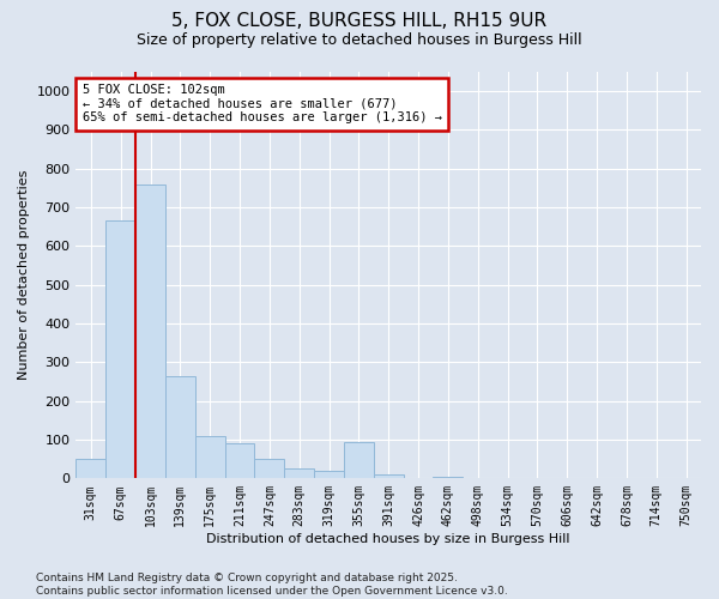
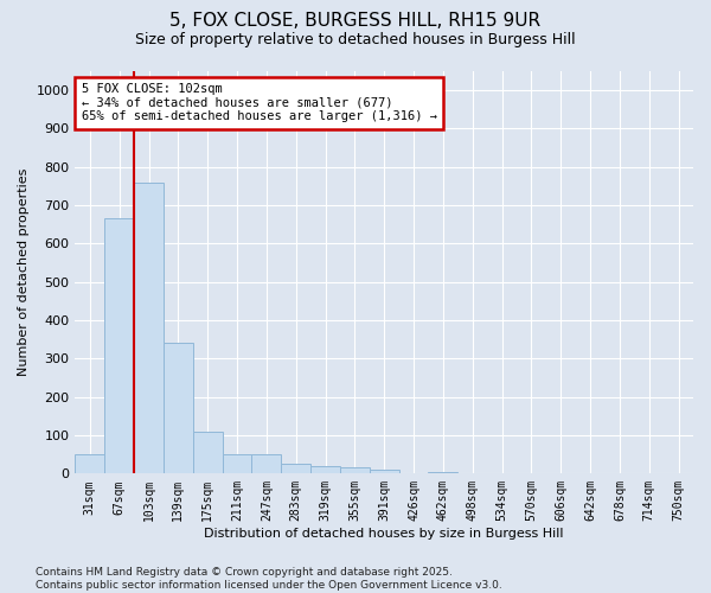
139sqm: 265 -> 340
211sqm: 90 -> 50
355sqm: 95 -> 15
